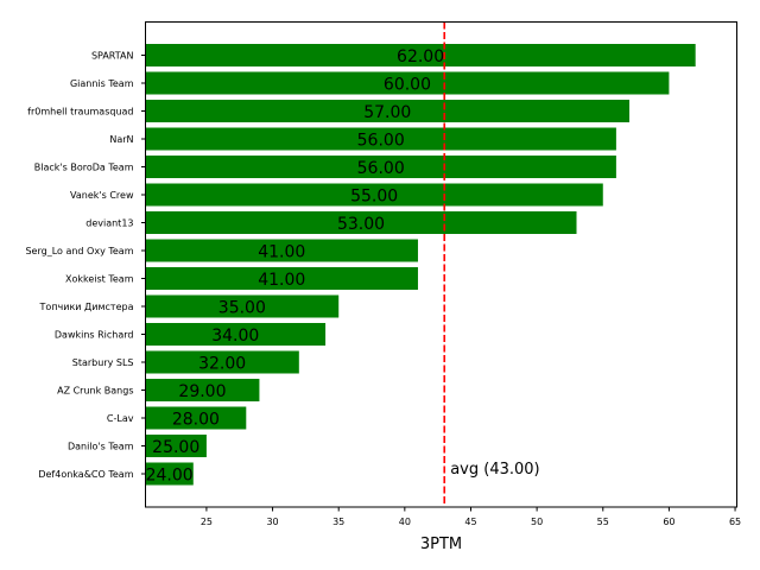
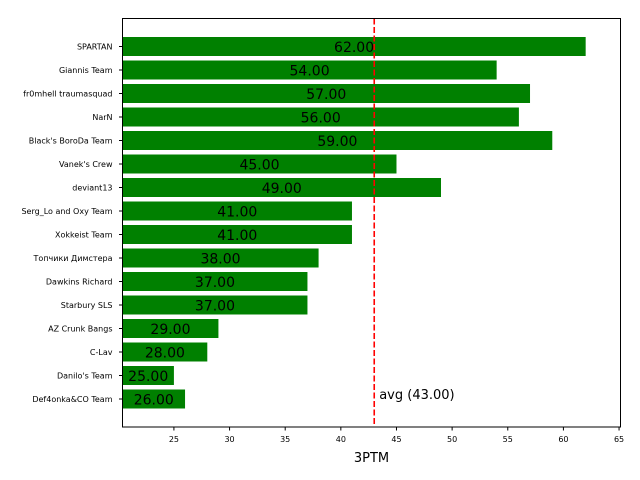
Giannis Team: 60.00 -> 54.00
Black's BoroDa Team: 56.00 -> 59.00
Vanek's Crew: 55.00 -> 45.00
deviant13: 53.00 -> 49.00
Топчики Димстера: 35.00 -> 38.00
Dawkins Richard: 34.00 -> 37.00
Starbury SLS: 32.00 -> 37.00
Def4onka&CO Team: 24.00 -> 26.00
